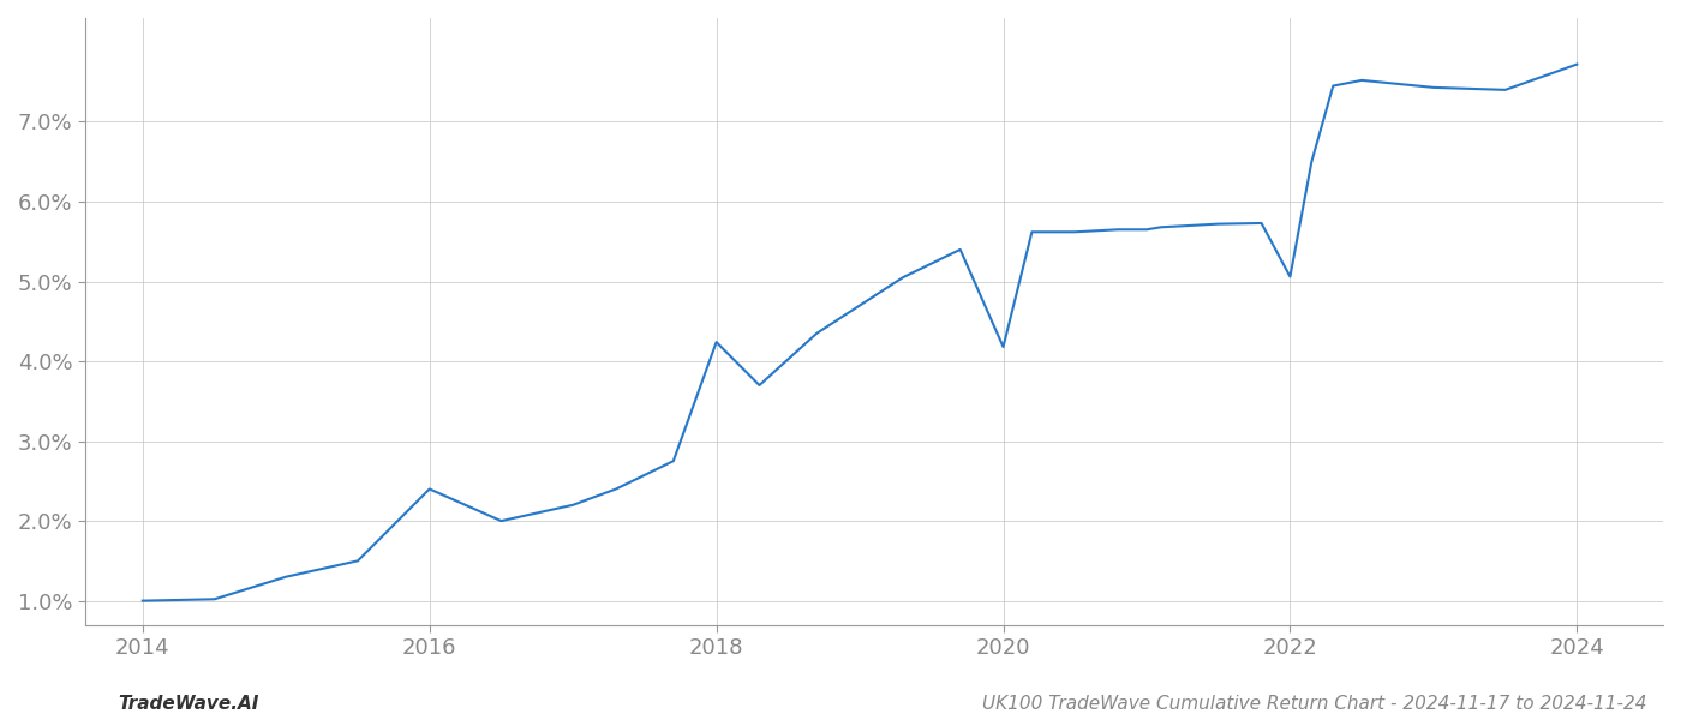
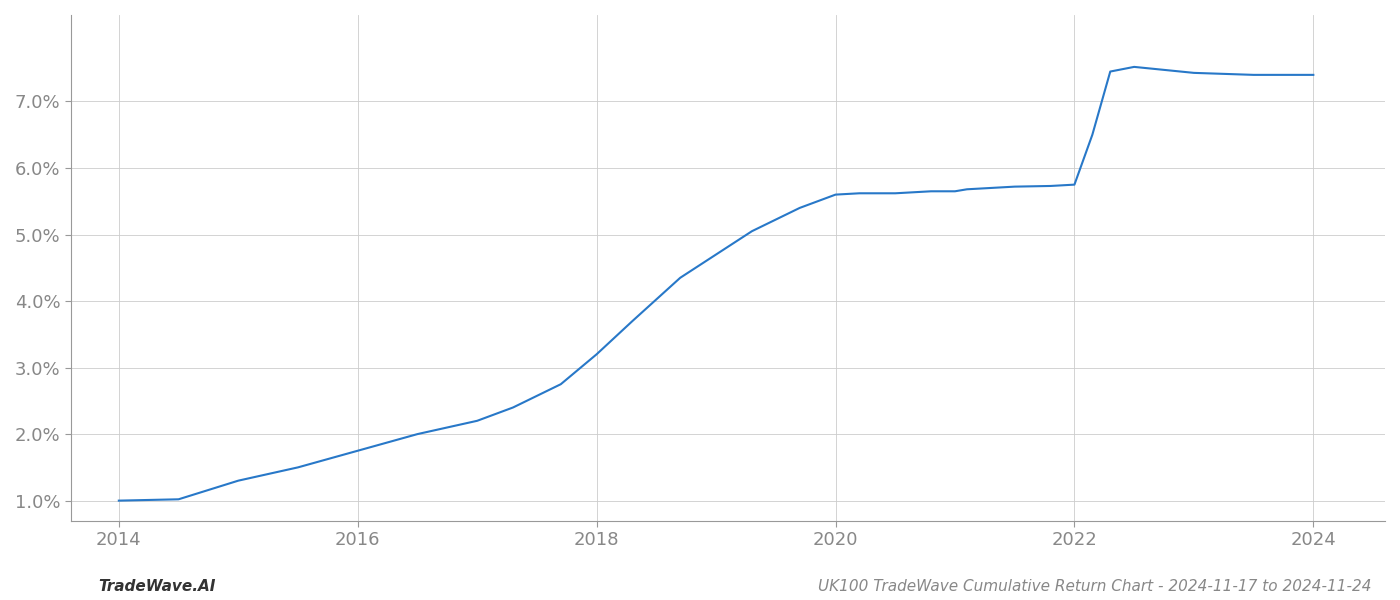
2016: 2.40% -> 1.75%
2018: 4.24% -> 3.20%
2020: 4.18% -> 5.60%
2022: 5.06% -> 5.75%
2024: 7.72% -> 7.40%
